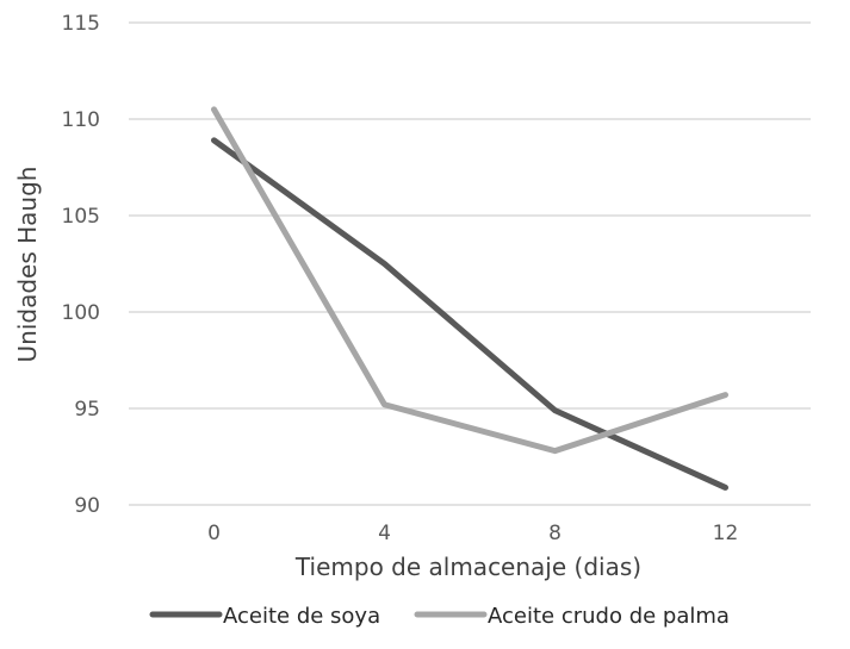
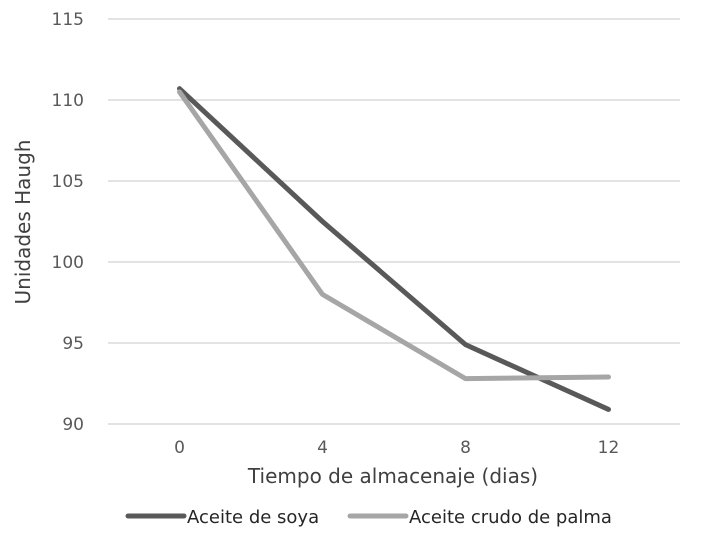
Aceite de soya/0: 108.9 -> 110.7
Aceite crudo de palma/4: 95.2 -> 98.0
Aceite crudo de palma/12: 95.7 -> 92.9
